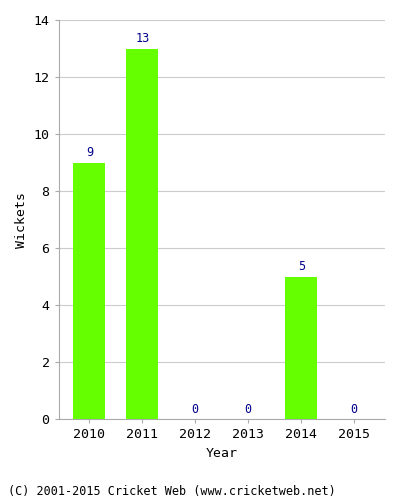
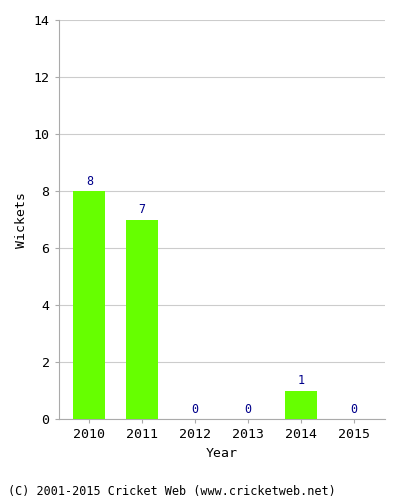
2010: 9 -> 8
2011: 13 -> 7
2014: 5 -> 1
